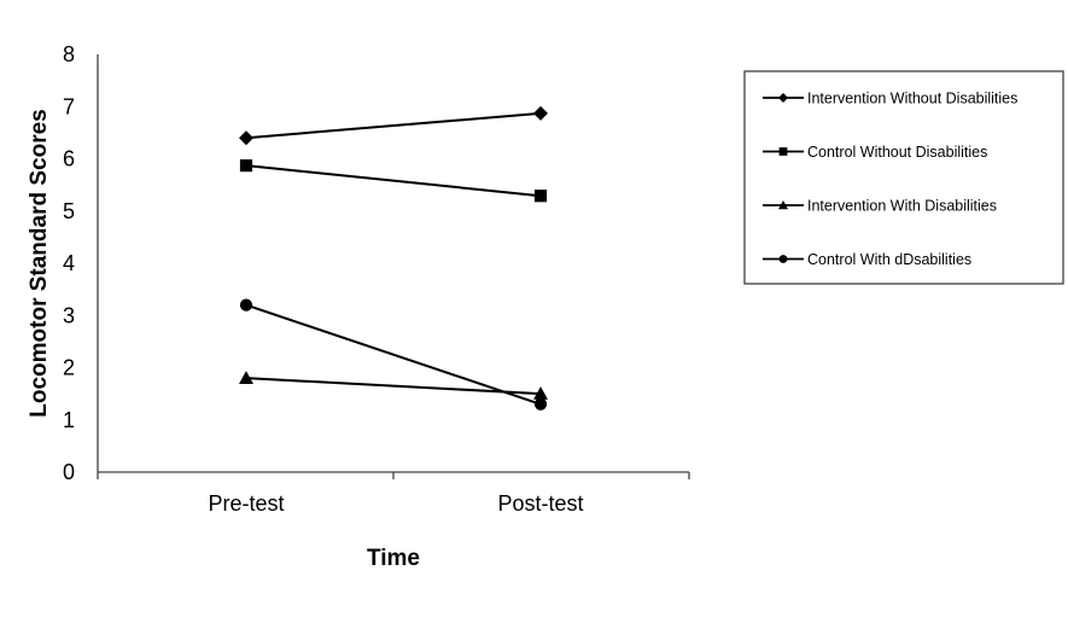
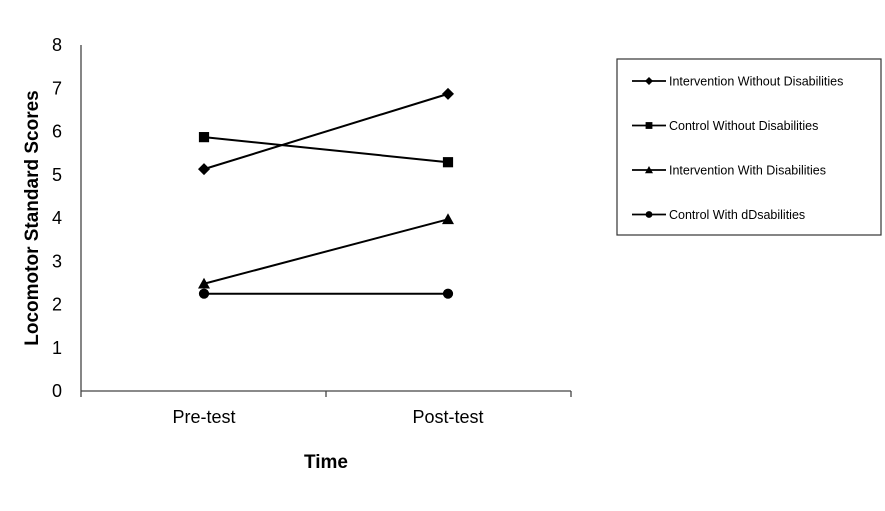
Intervention Without Disabilities/Pre-test: 6.4 -> 5.1
Intervention With Disabilities/Pre-test: 1.8 -> 2.5
Control With dDsabilities/Pre-test: 3.2 -> 2.2
Intervention With Disabilities/Post-test: 1.5 -> 4.0
Control With dDsabilities/Post-test: 1.3 -> 2.2
